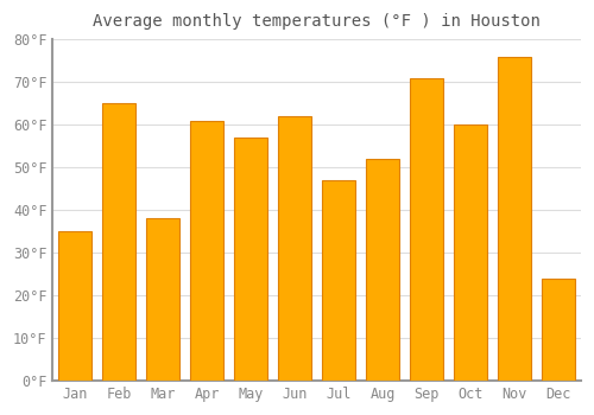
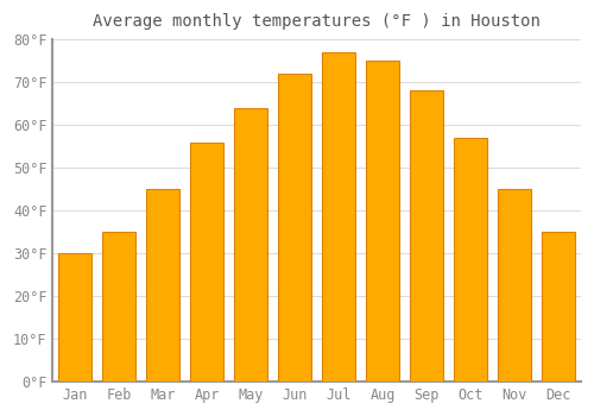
Jan: 35°F -> 30°F
Feb: 65°F -> 35°F
Mar: 38°F -> 45°F
Apr: 61°F -> 56°F
May: 57°F -> 64°F
Jun: 62°F -> 72°F
Jul: 47°F -> 77°F
Aug: 52°F -> 75°F
Sep: 71°F -> 68°F
Oct: 60°F -> 57°F
Nov: 76°F -> 45°F
Dec: 24°F -> 35°F
